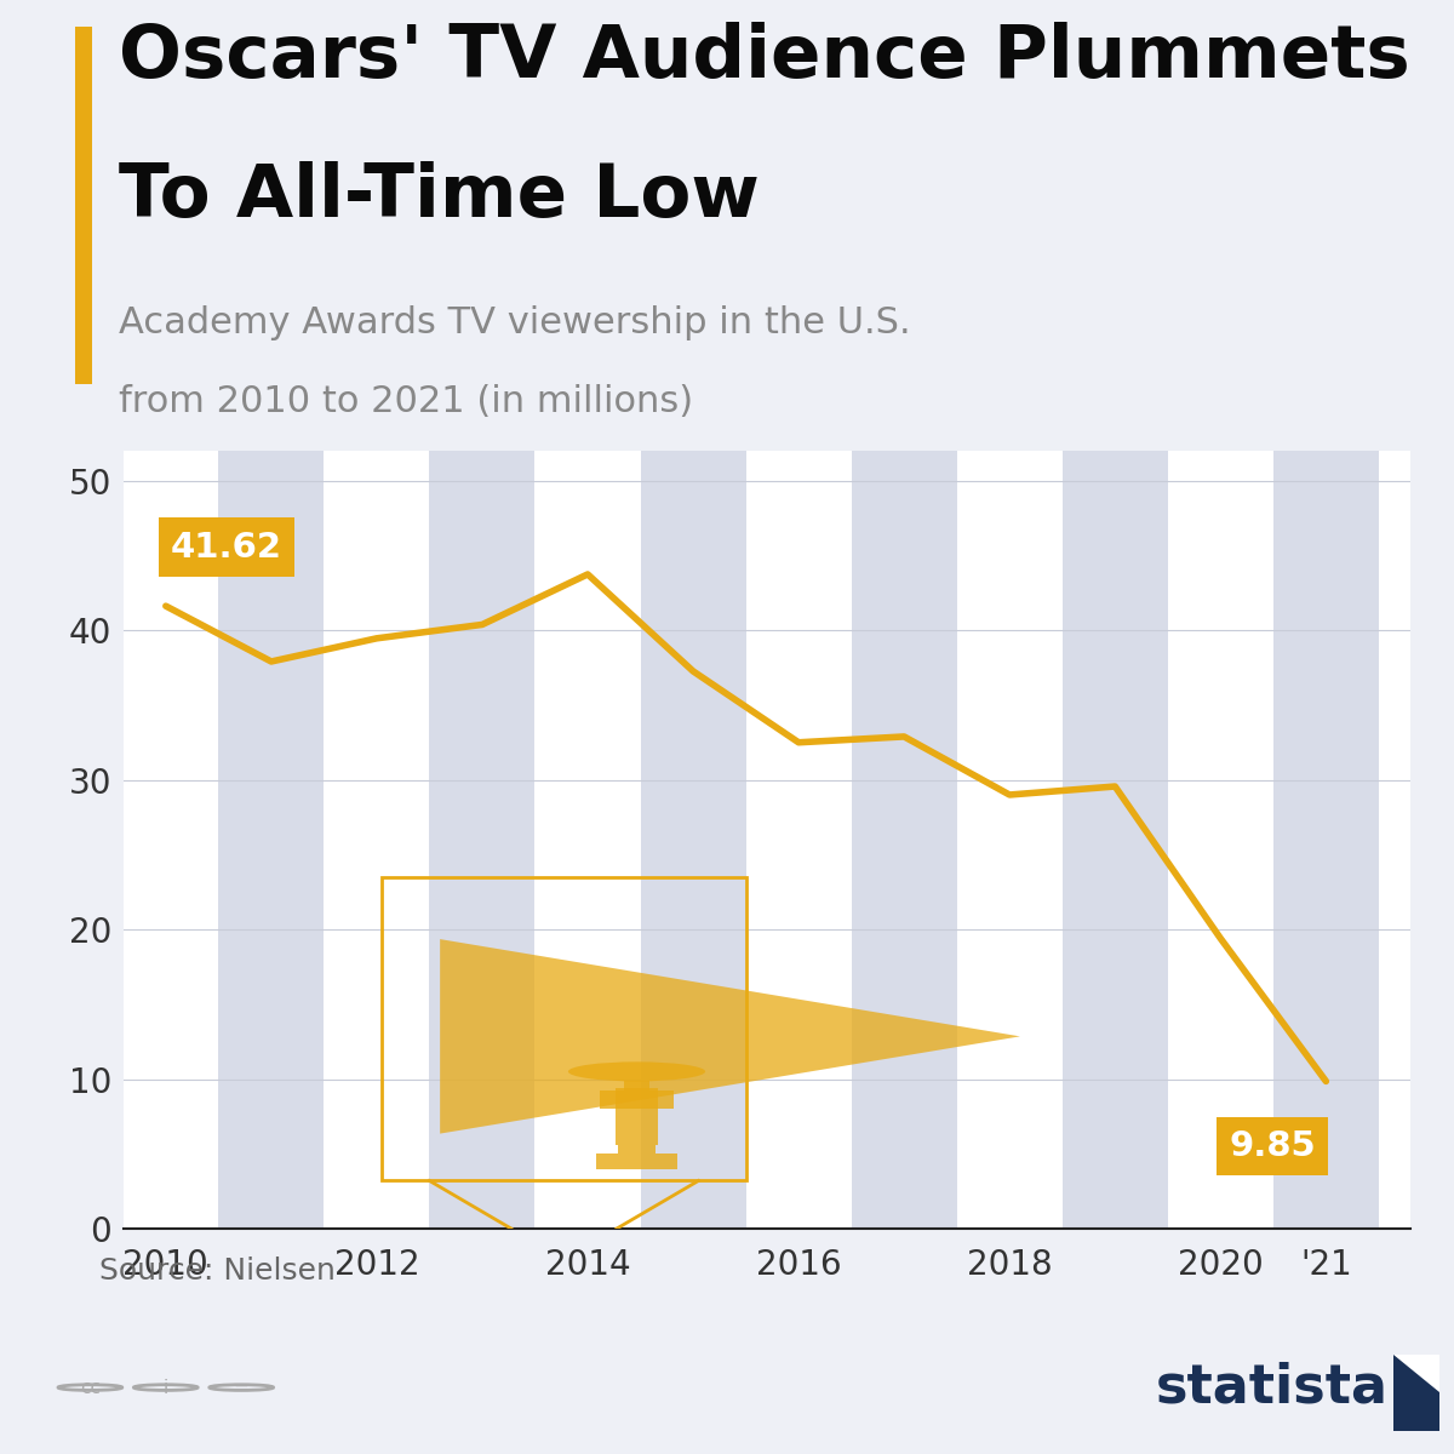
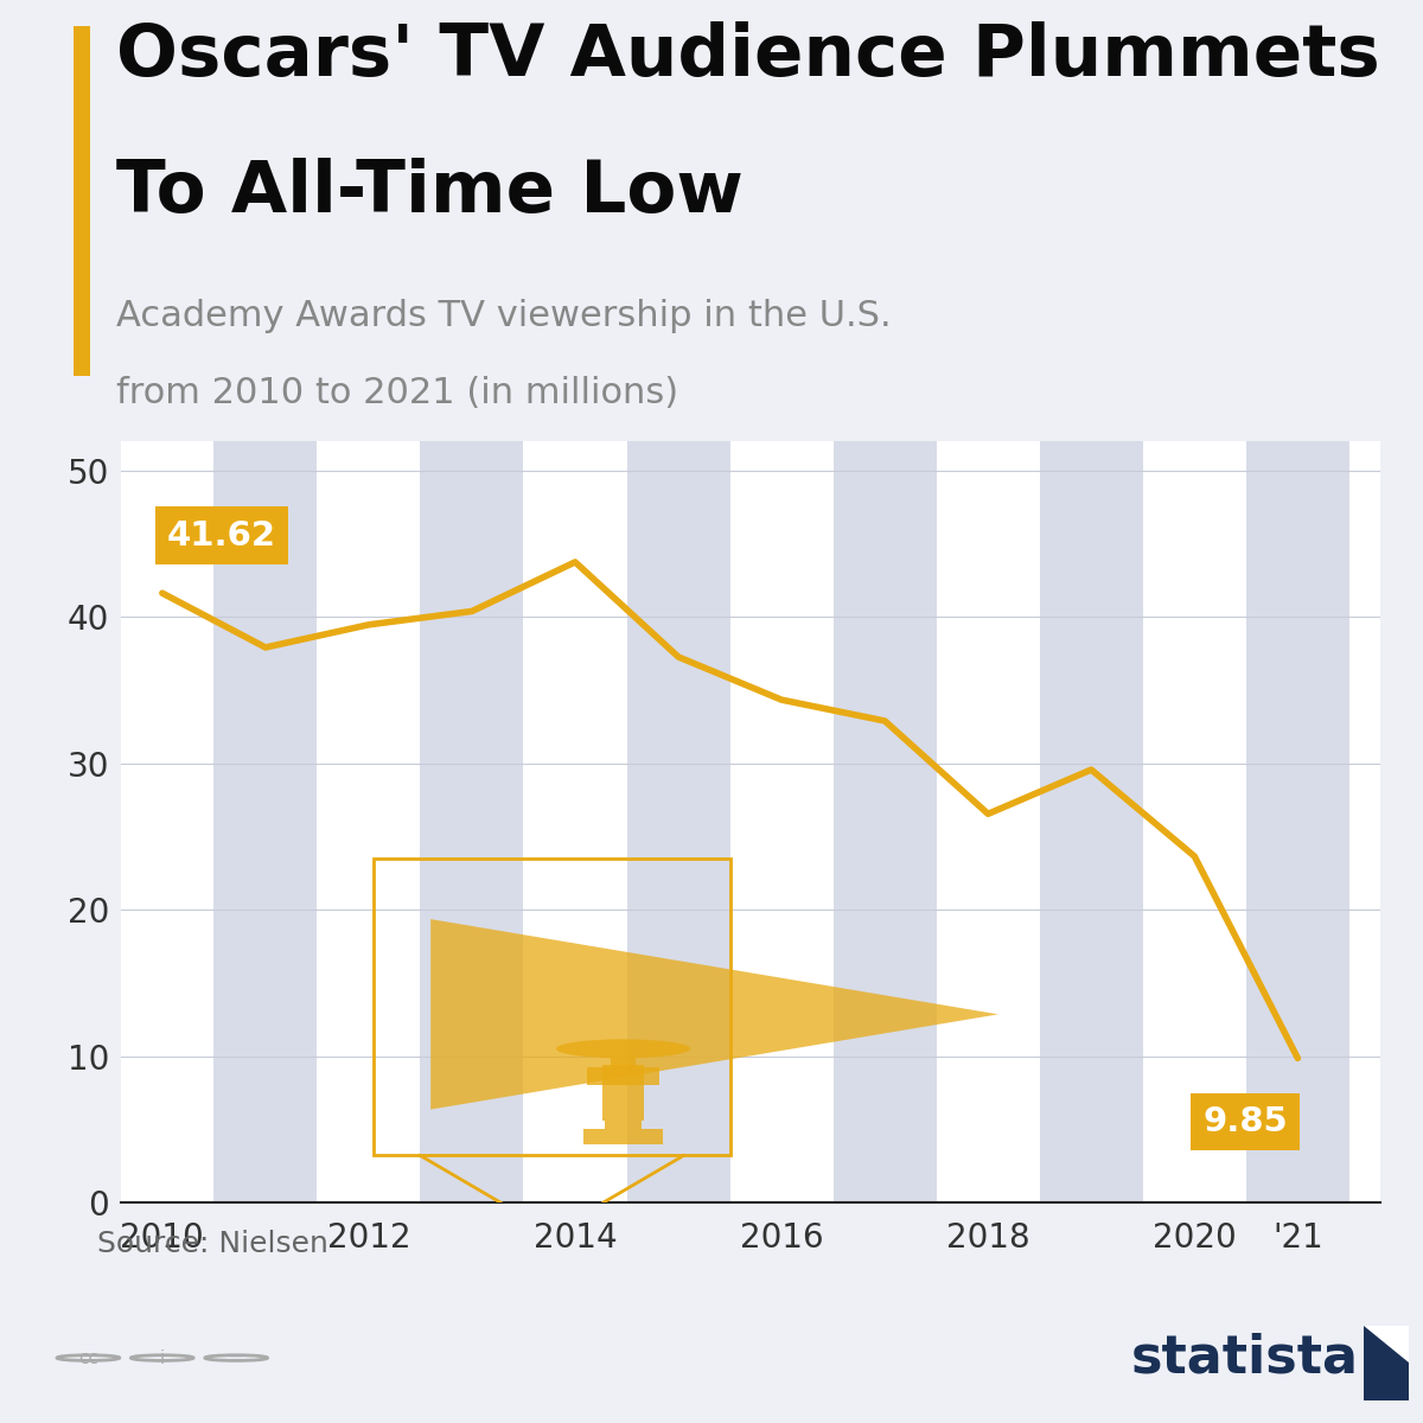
2016: 32.5 -> 34.3
2018: 29.0 -> 26.5
2020: 19.4 -> 23.6
